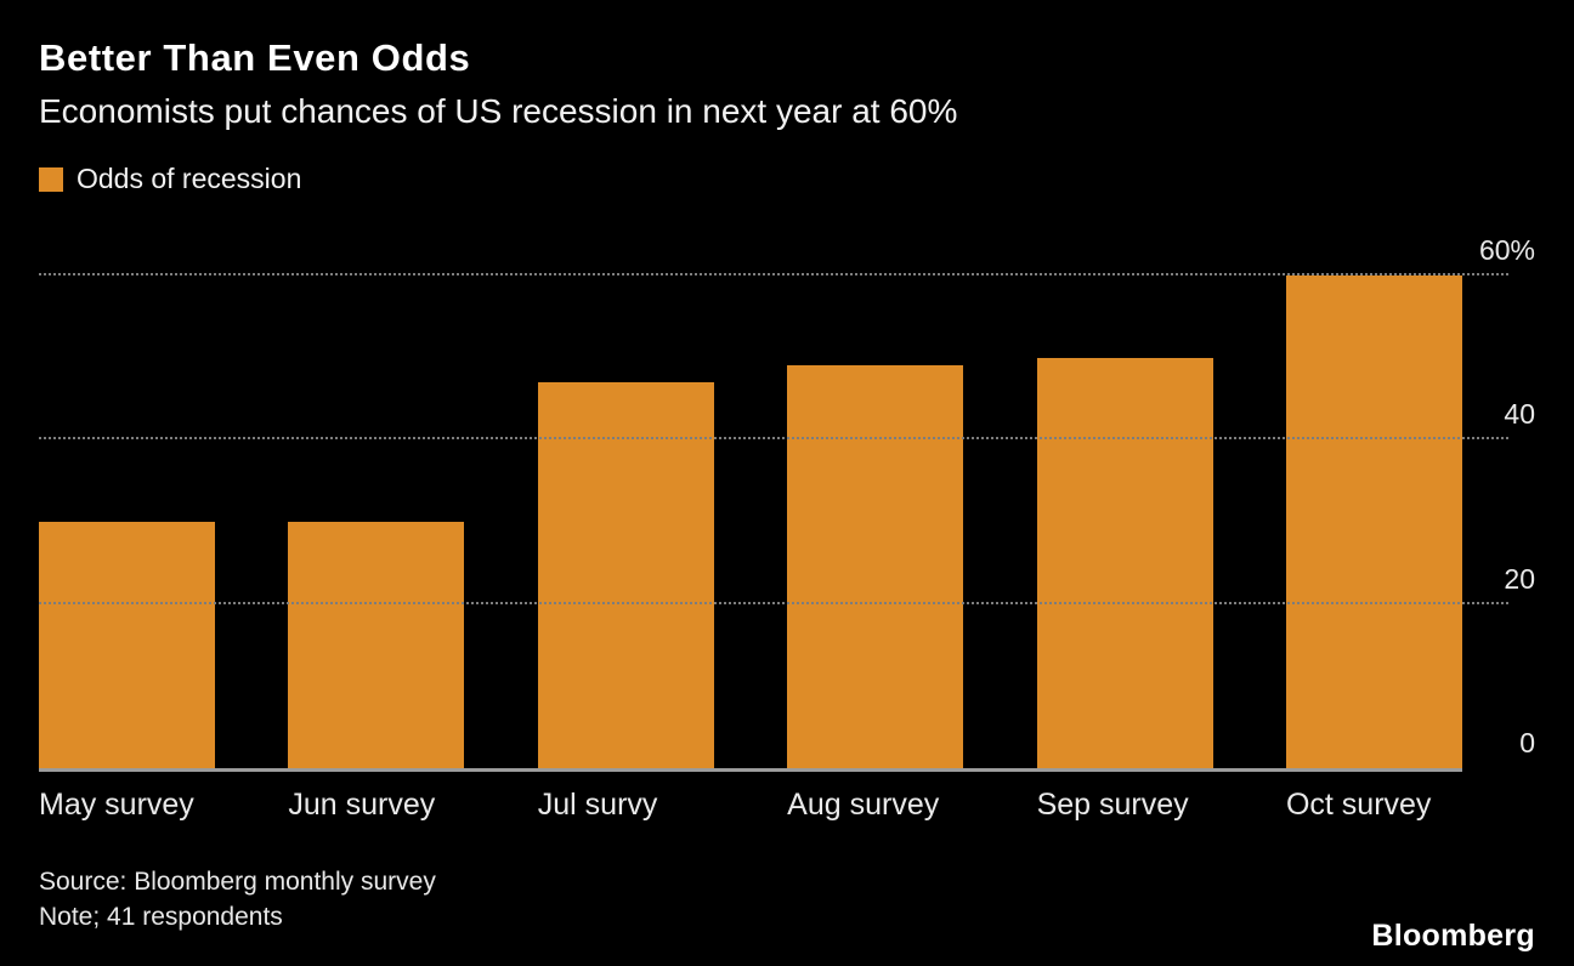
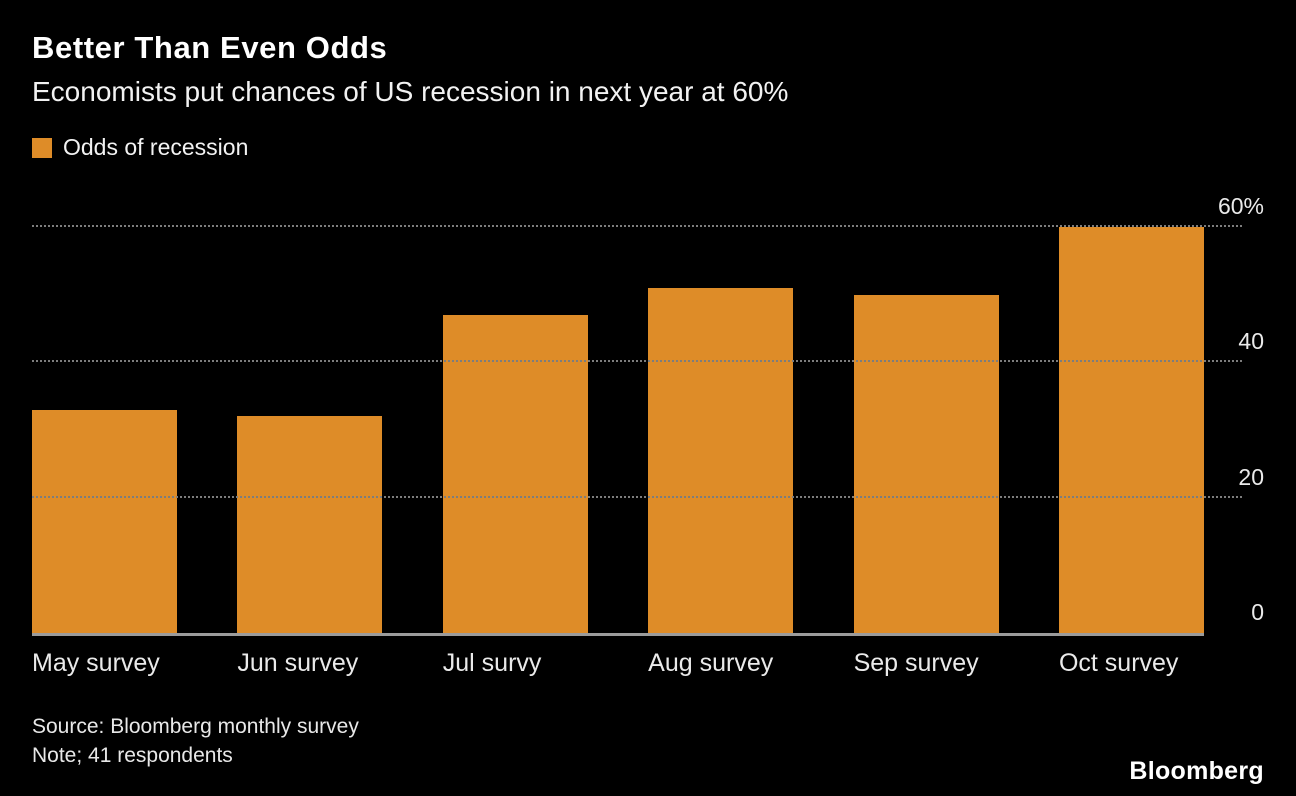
May survey: 30% -> 33%
Jun survey: 30% -> 32%
Aug survey: 49% -> 51%
